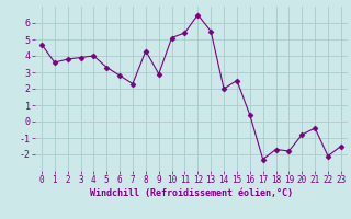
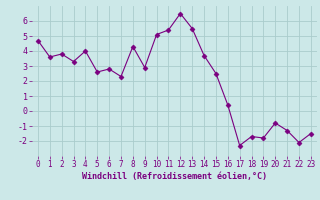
3: 3.9 -> 3.3
5: 3.3 -> 2.6
14: 2.0 -> 3.7
21: -0.4 -> -1.3
